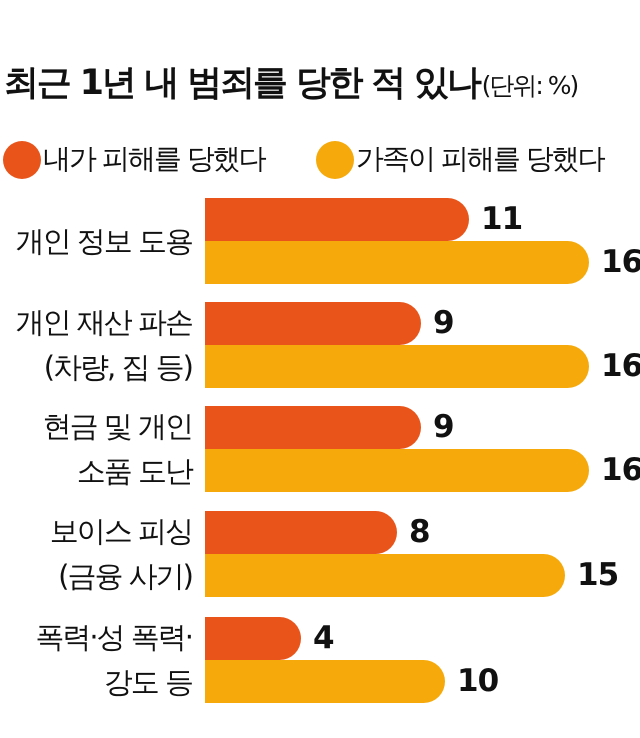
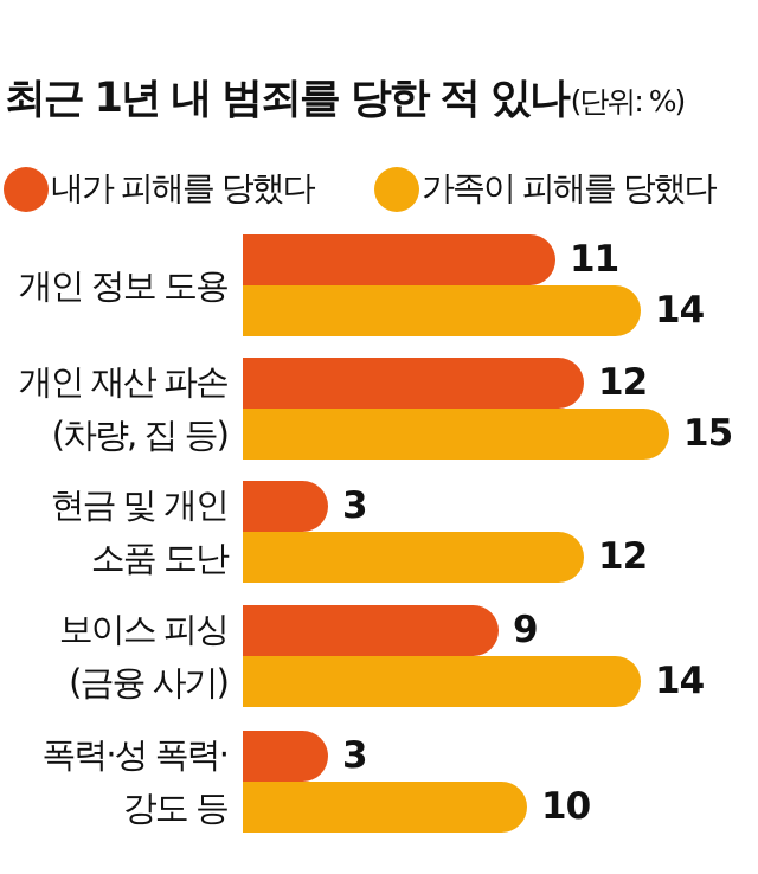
가족이 피해를 당했다/개인 정보 도용: 16 -> 14
내가 피해를 당했다/개인 재산 파손 (차량, 집 등): 9 -> 12
가족이 피해를 당했다/개인 재산 파손 (차량, 집 등): 16 -> 15
내가 피해를 당했다/현금 및 개인 소품 도난: 9 -> 3
가족이 피해를 당했다/현금 및 개인 소품 도난: 16 -> 12
내가 피해를 당했다/보이스 피싱 (금융 사기): 8 -> 9
가족이 피해를 당했다/보이스 피싱 (금융 사기): 15 -> 14
내가 피해를 당했다/폭력·성 폭력· 강도 등: 4 -> 3
